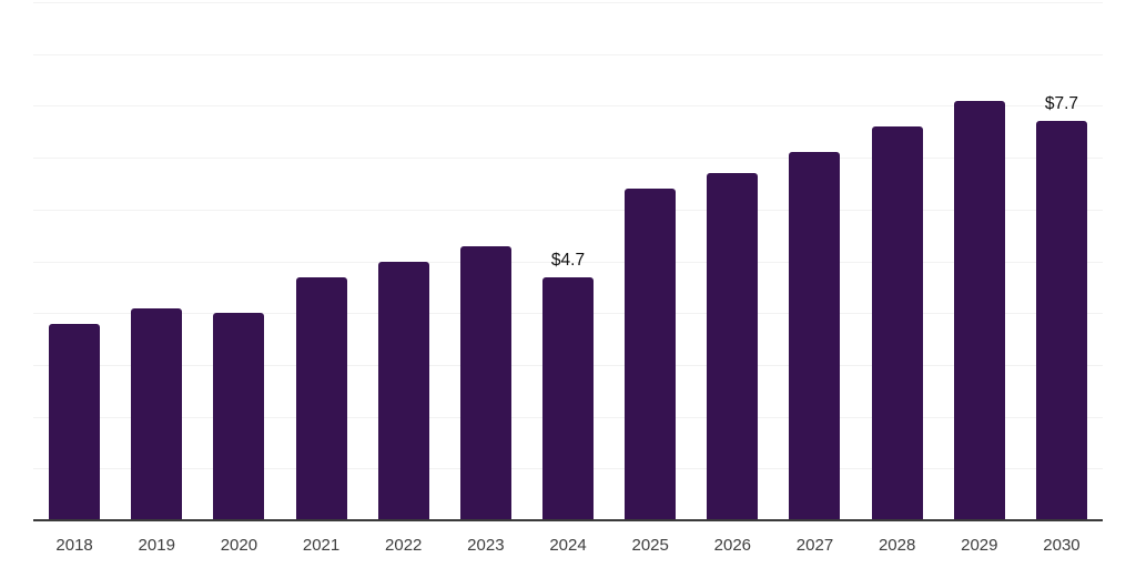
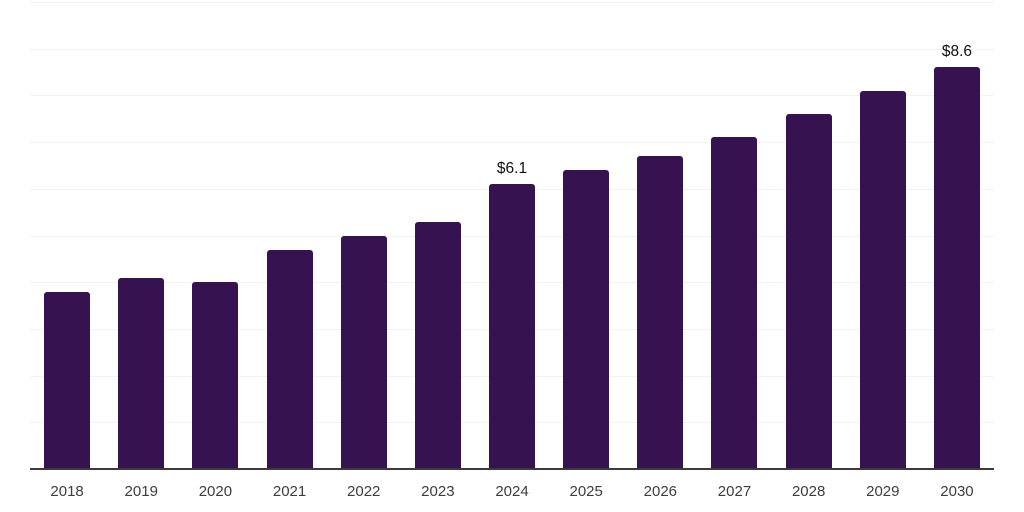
2024: $4.7 -> $6.1
2030: $7.7 -> $8.6
